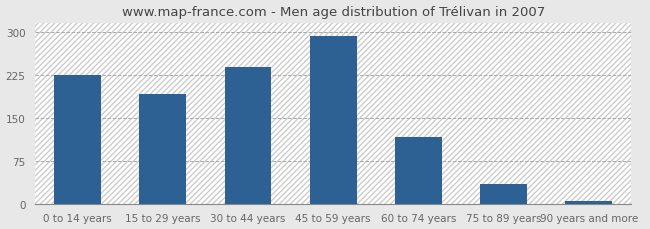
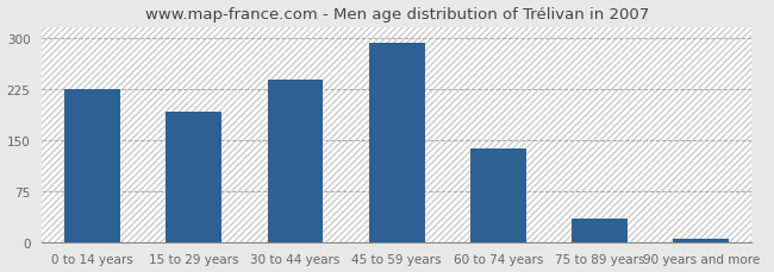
60 to 74 years: 116 -> 138
